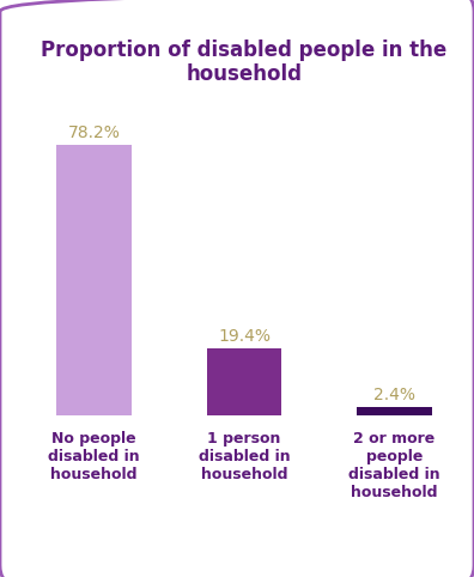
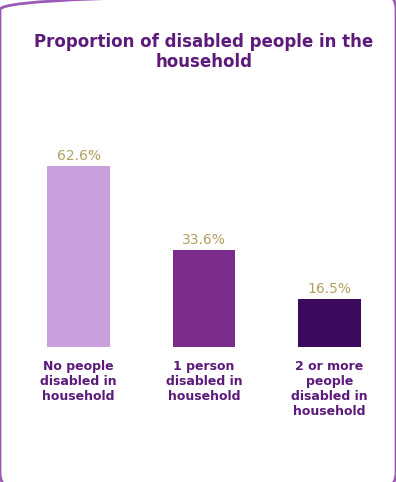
No people disabled in household: 78.2% -> 62.6%
1 person disabled in household: 19.4% -> 33.6%
2 or more people disabled in household: 2.4% -> 16.5%
